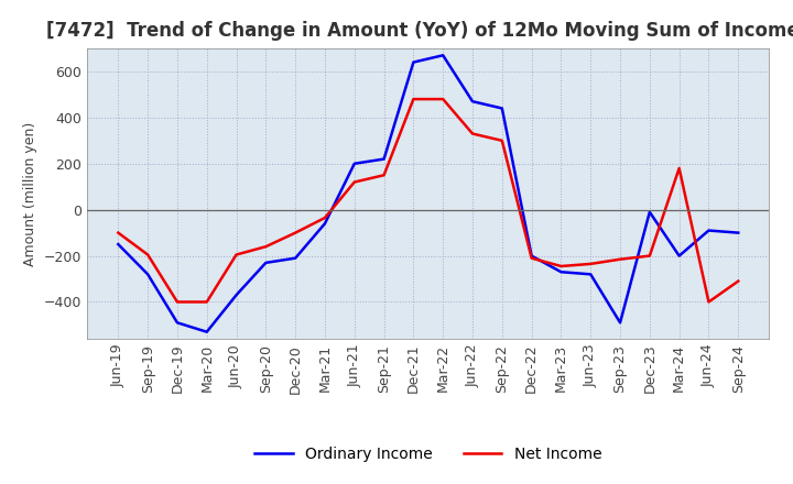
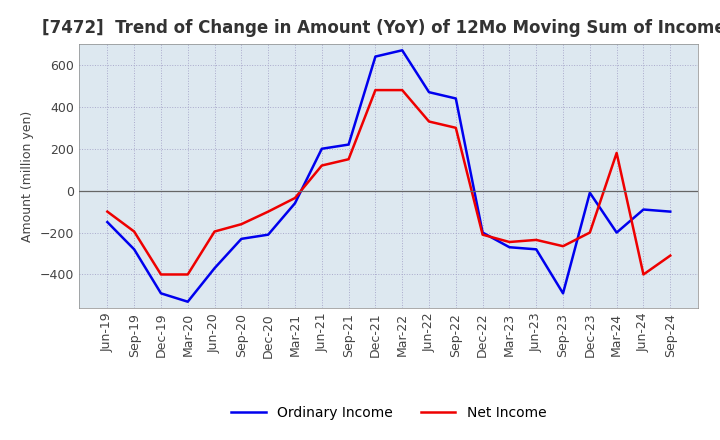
Net Income/Sep-23: -215 -> -265
